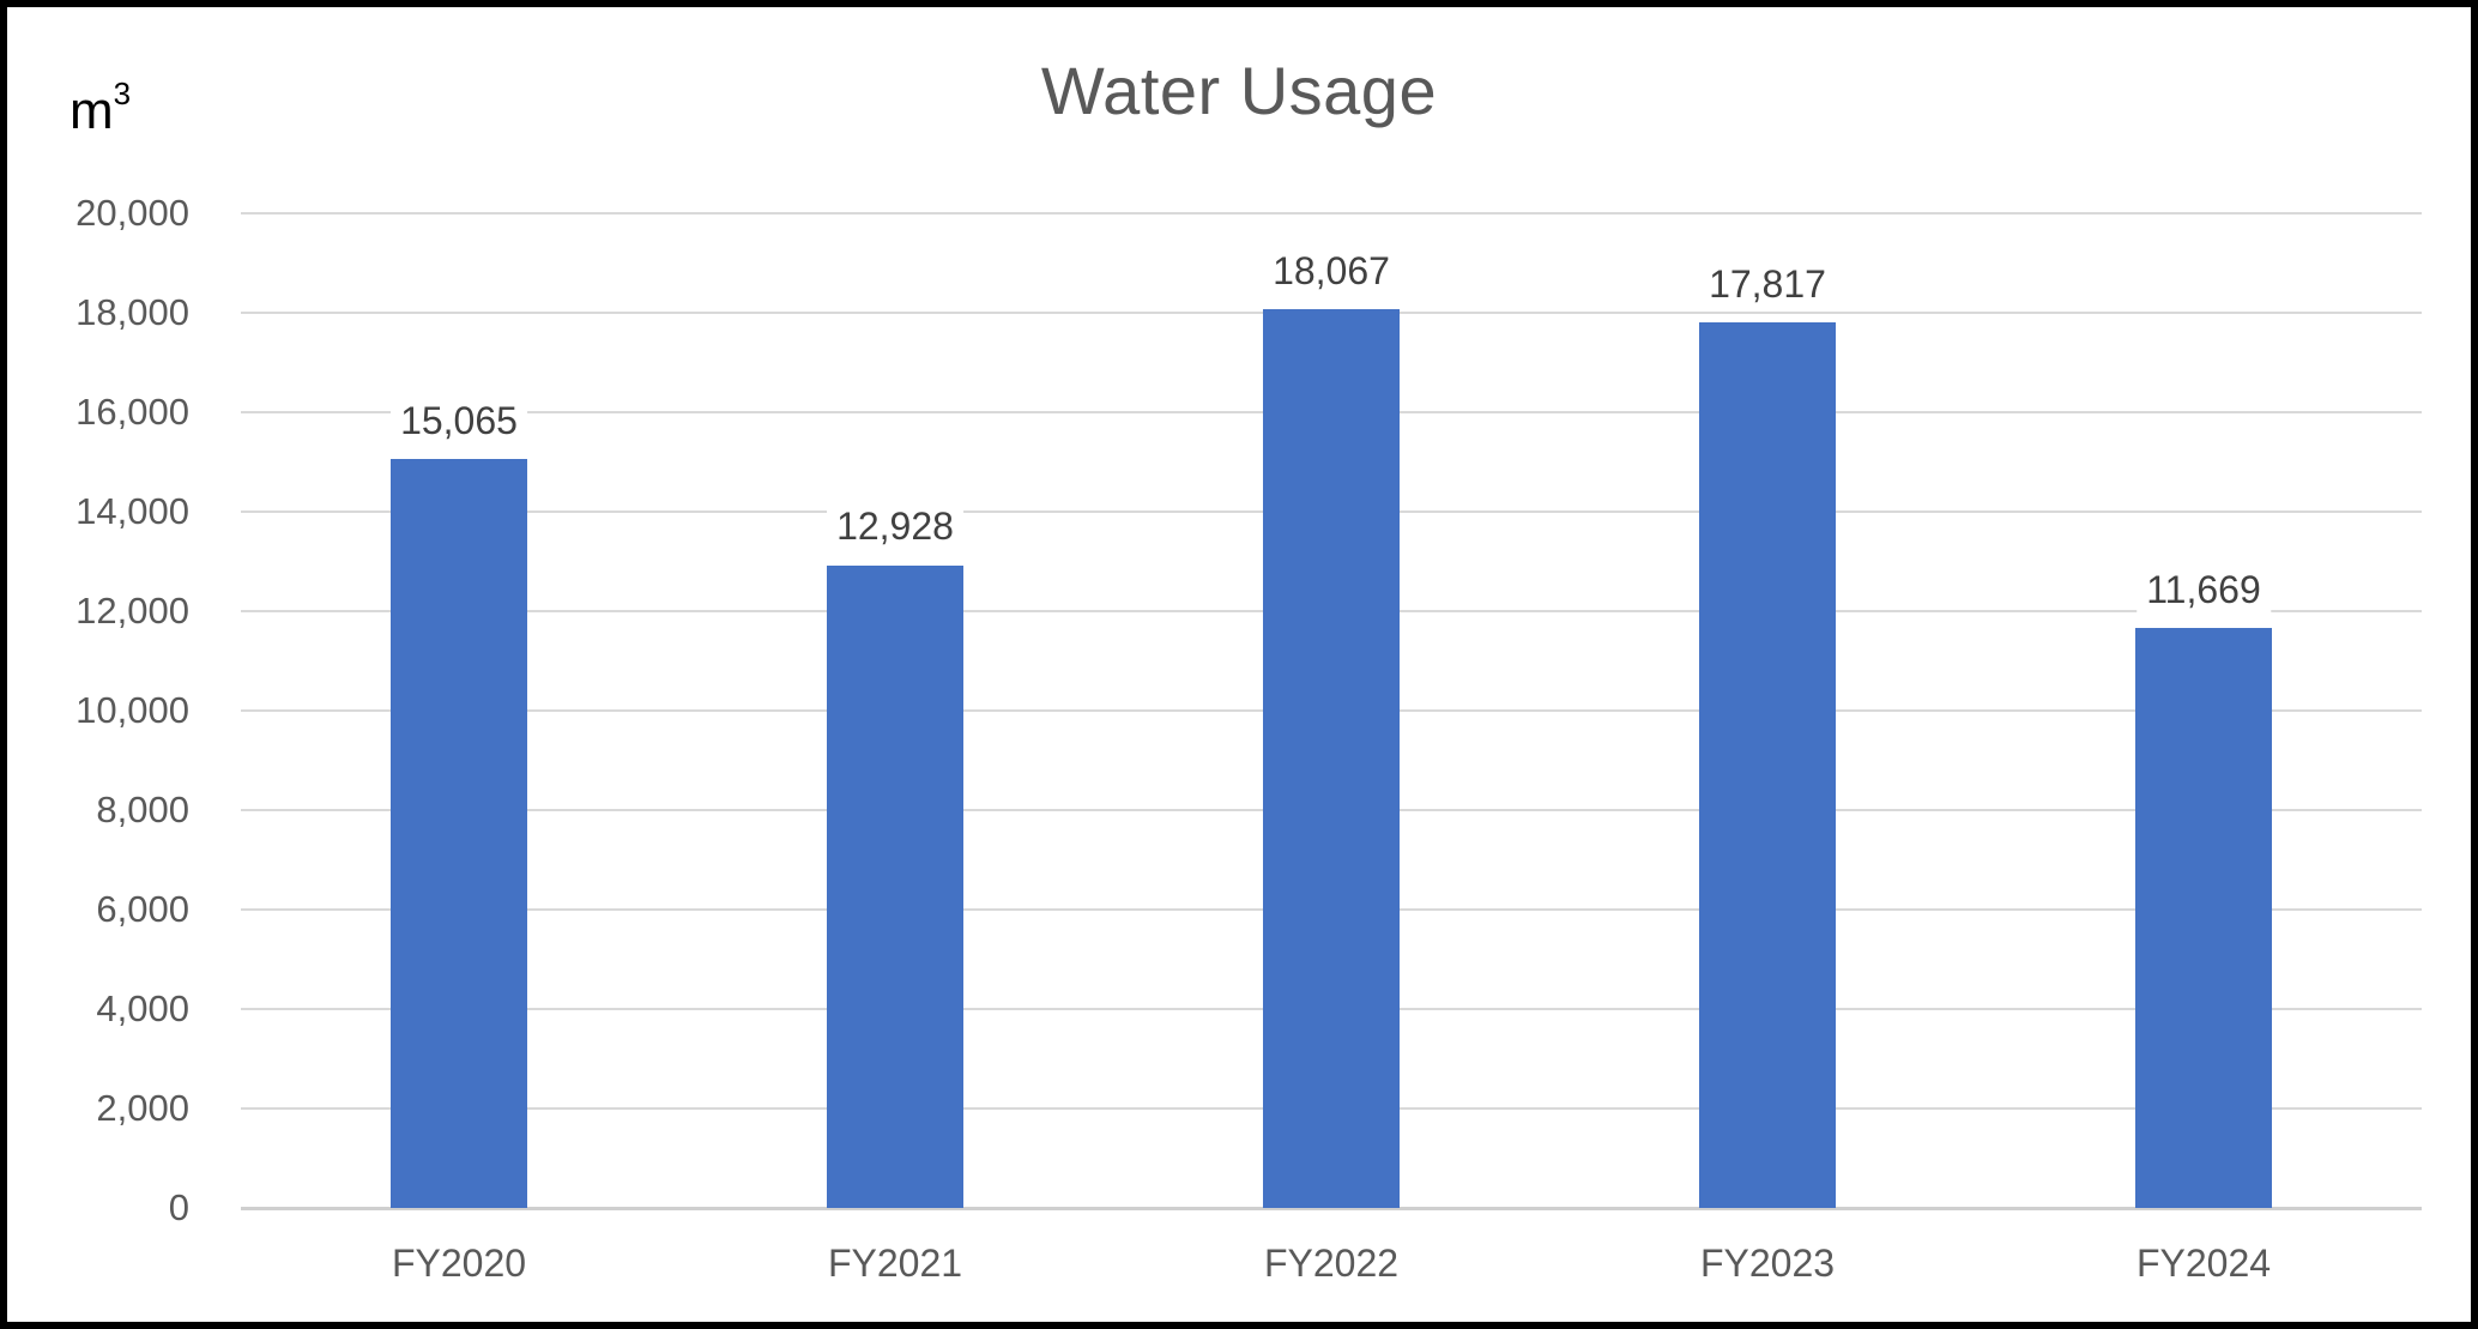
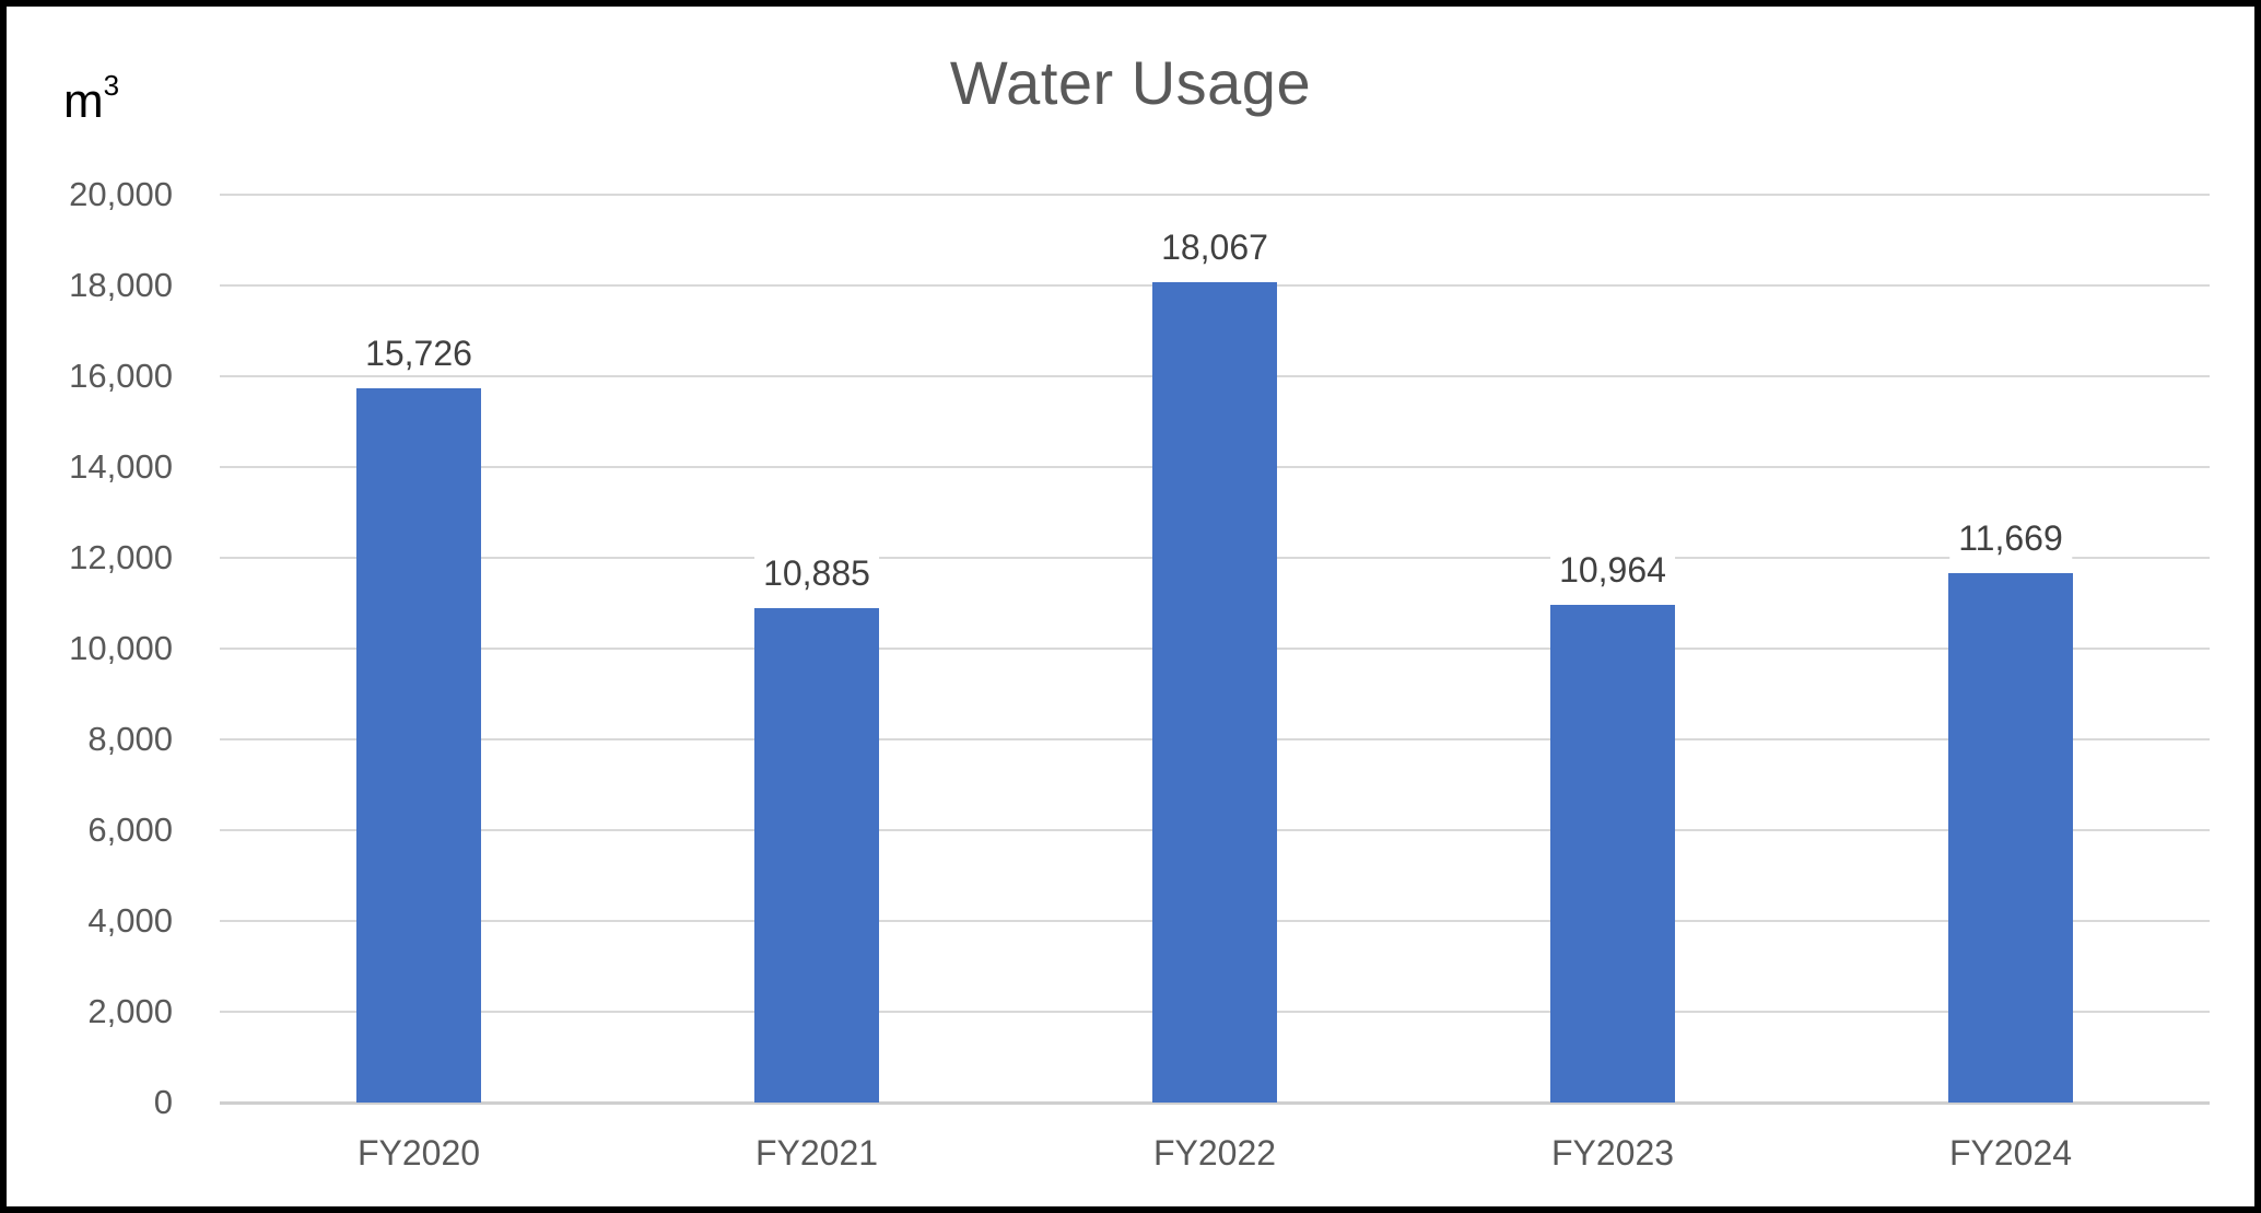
FY2020: 15,065 -> 15,726
FY2021: 12,928 -> 10,885
FY2023: 17,817 -> 10,964
